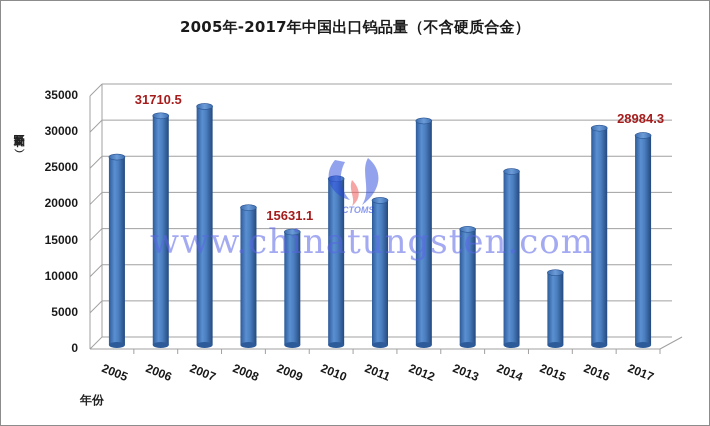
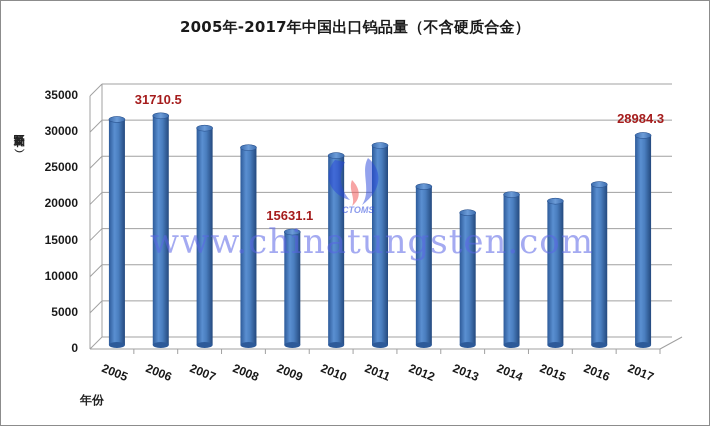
2005: 26000 -> 31000
2007: 33000 -> 30000
2008: 19000 -> 27000
2010: 23000 -> 26000
2011: 20000 -> 28000
2012: 31000 -> 22000
2013: 16000 -> 18000
2014: 24000 -> 21000
2015: 10000 -> 20000
2016: 30000 -> 22000
